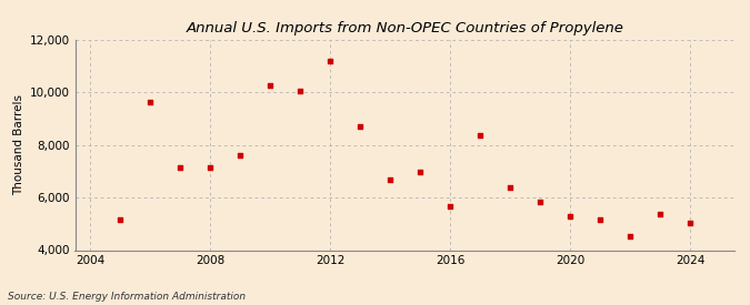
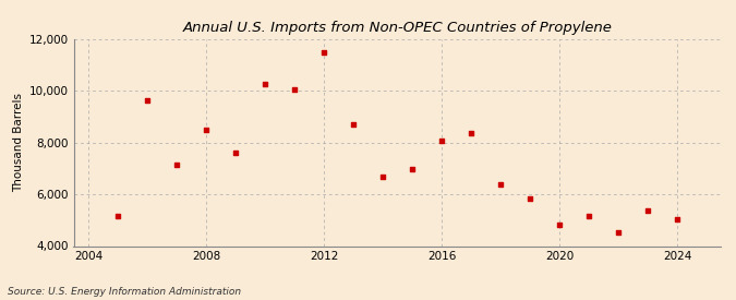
2008: 7,150 -> 8,480
2012: 11,200 -> 11,470
2016: 5,650 -> 8,060
2020: 5,300 -> 4,820
